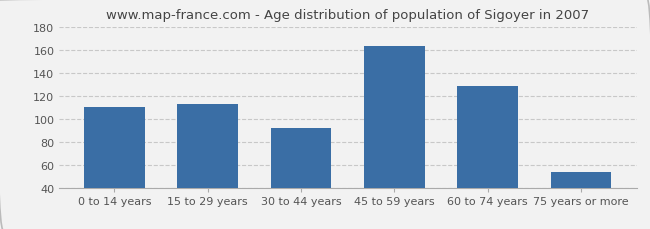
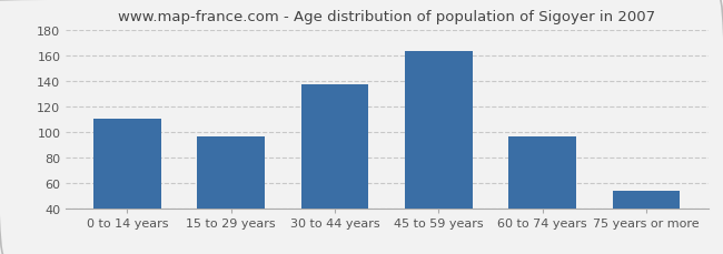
15 to 29 years: 113 -> 96
30 to 44 years: 92 -> 137
60 to 74 years: 128 -> 96
